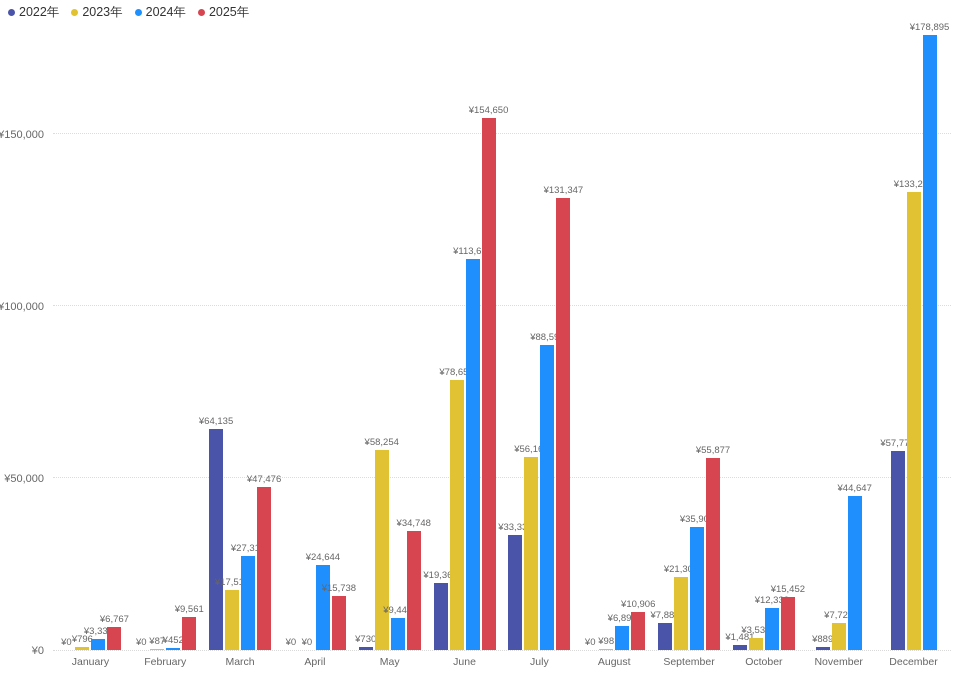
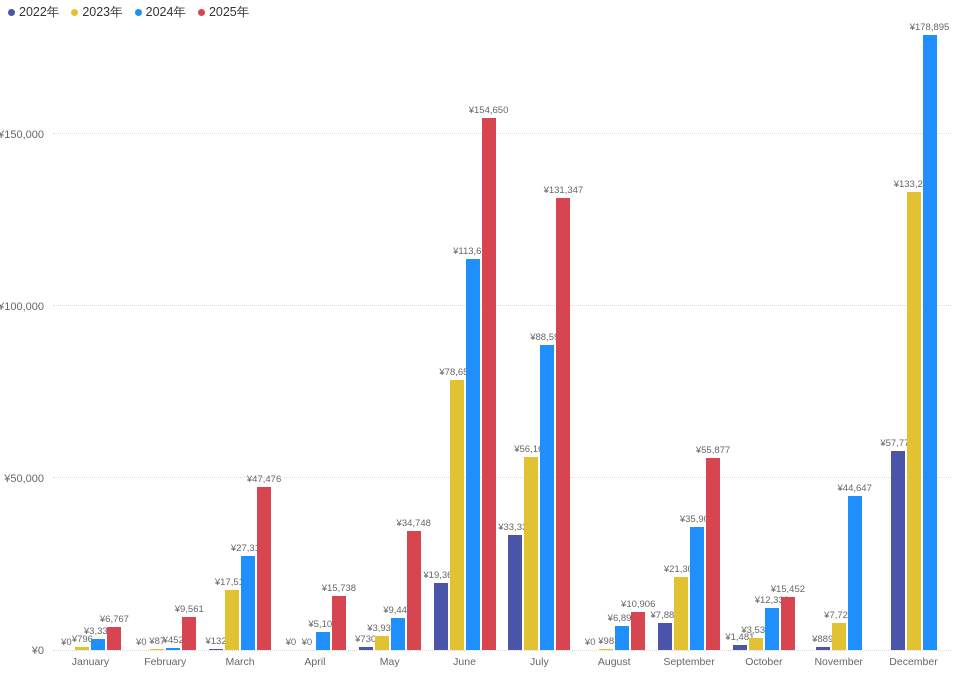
2022年/March: ¥64,135 -> ¥132
2024年/April: ¥24,644 -> ¥5,100
2023年/May: ¥58,254 -> ¥3,939
